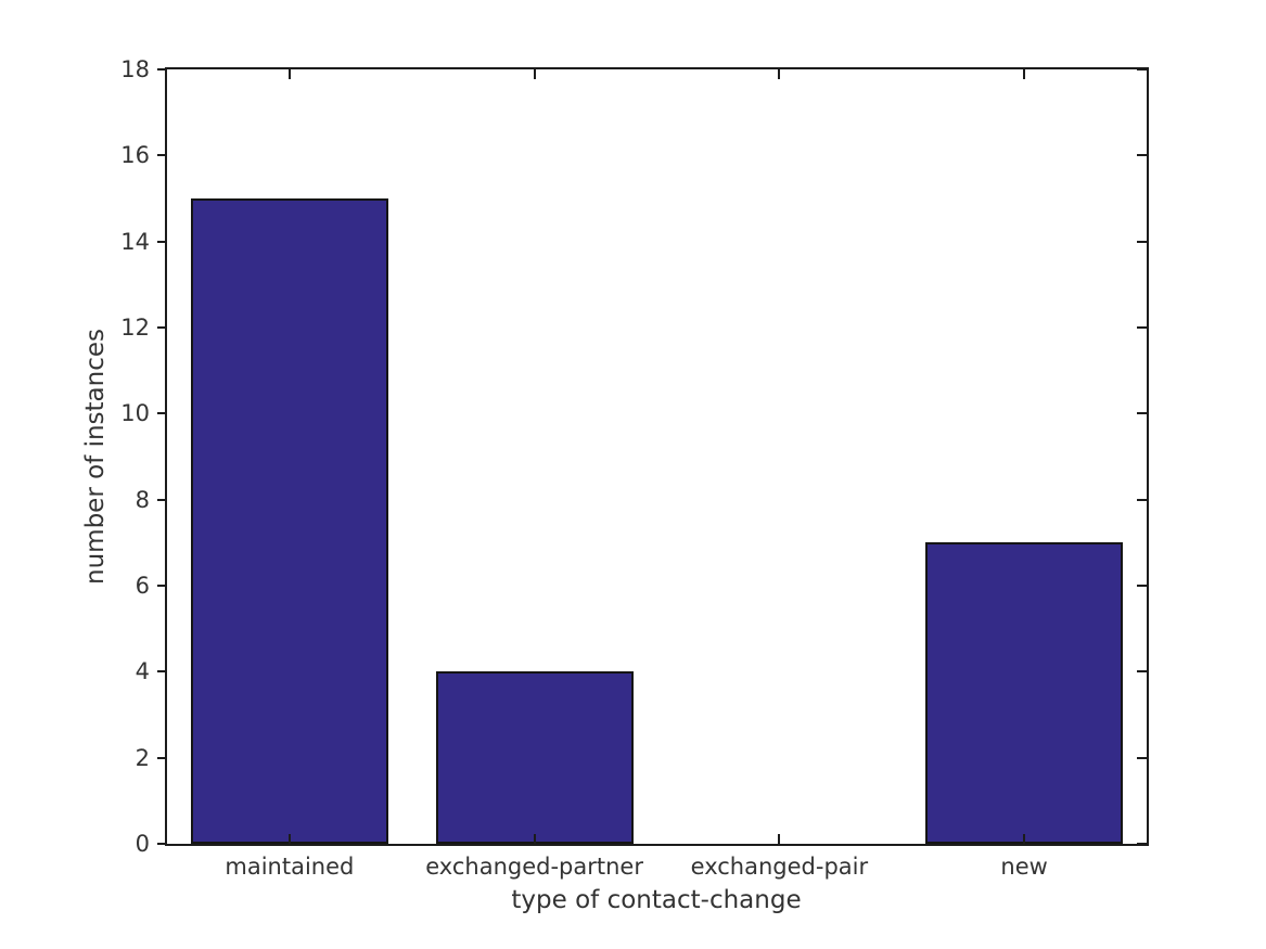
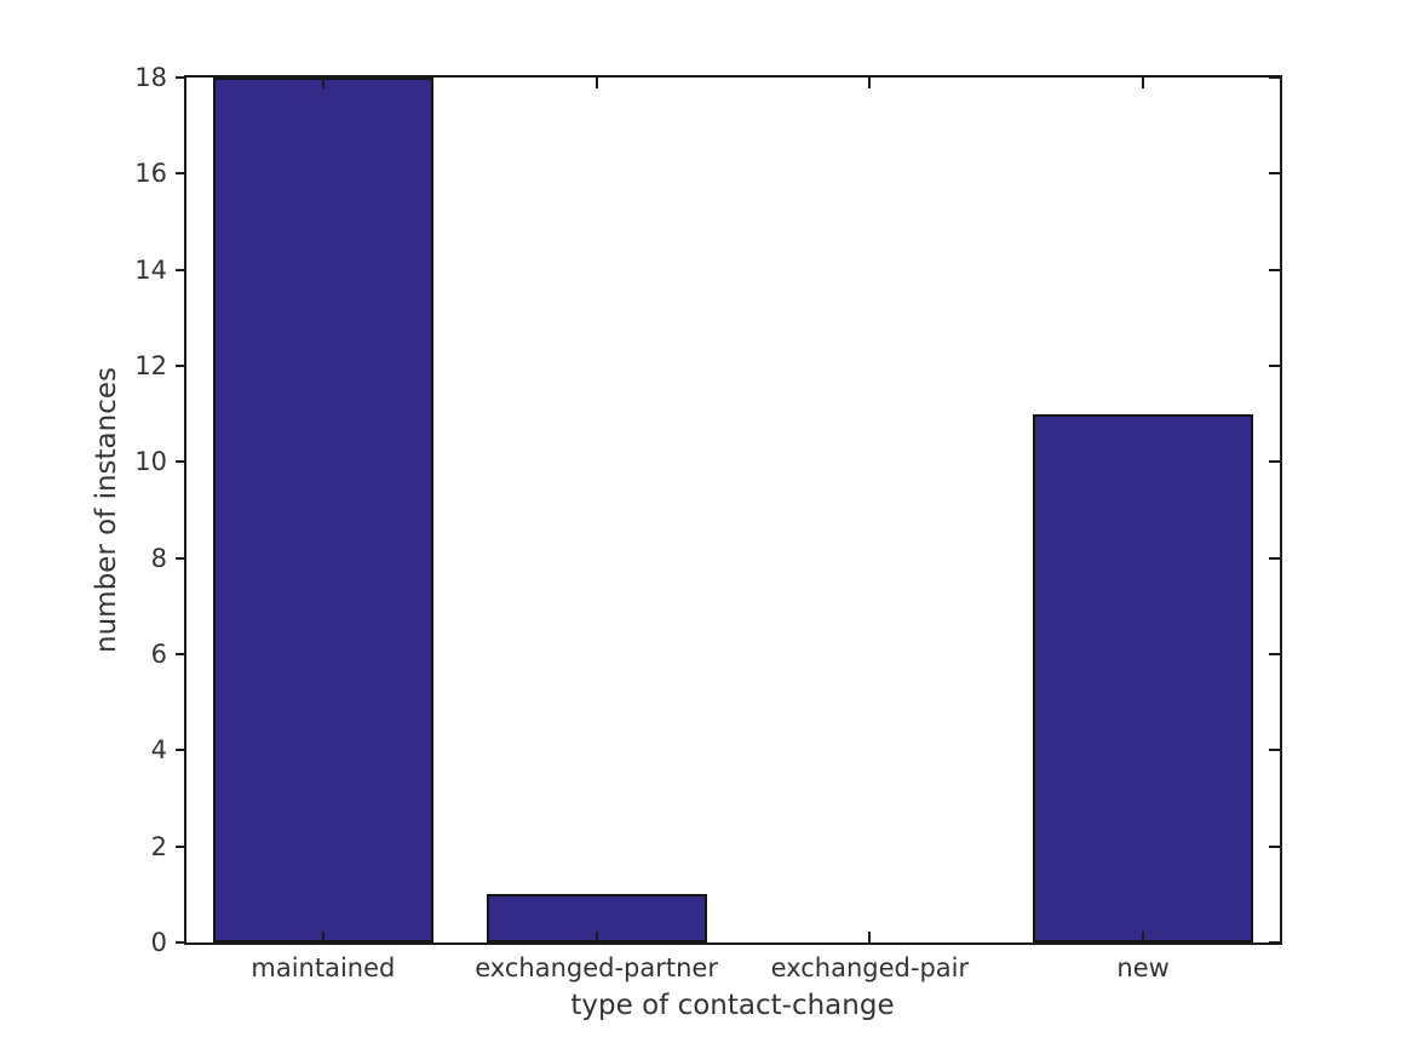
maintained: 15 -> 18
exchanged-partner: 4 -> 1
new: 7 -> 11
